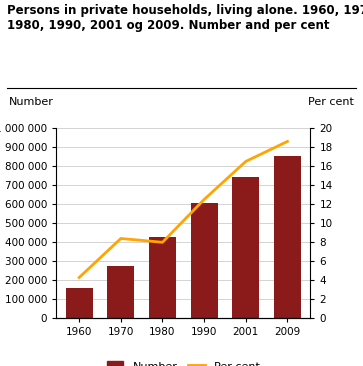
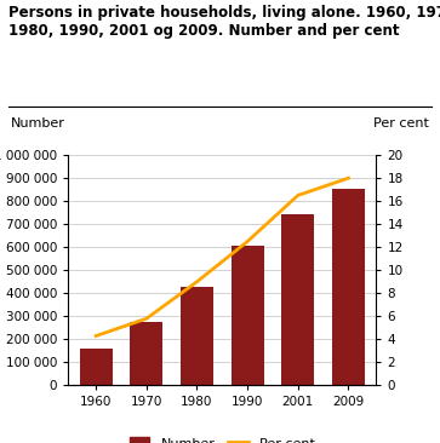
Per cent/1970: 8.4 -> 5.8
Per cent/1980: 8.0 -> 9.0
Per cent/2009: 18.6 -> 18.0
